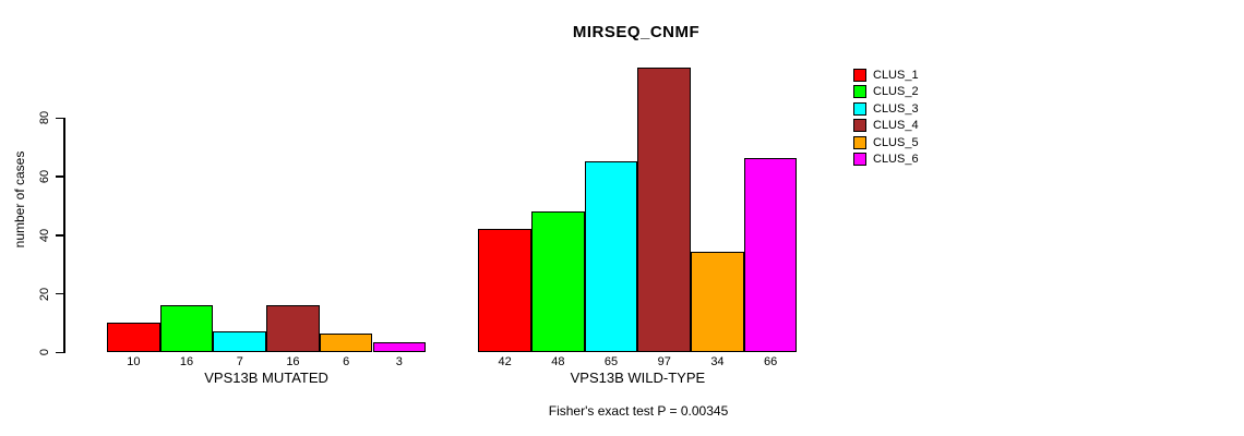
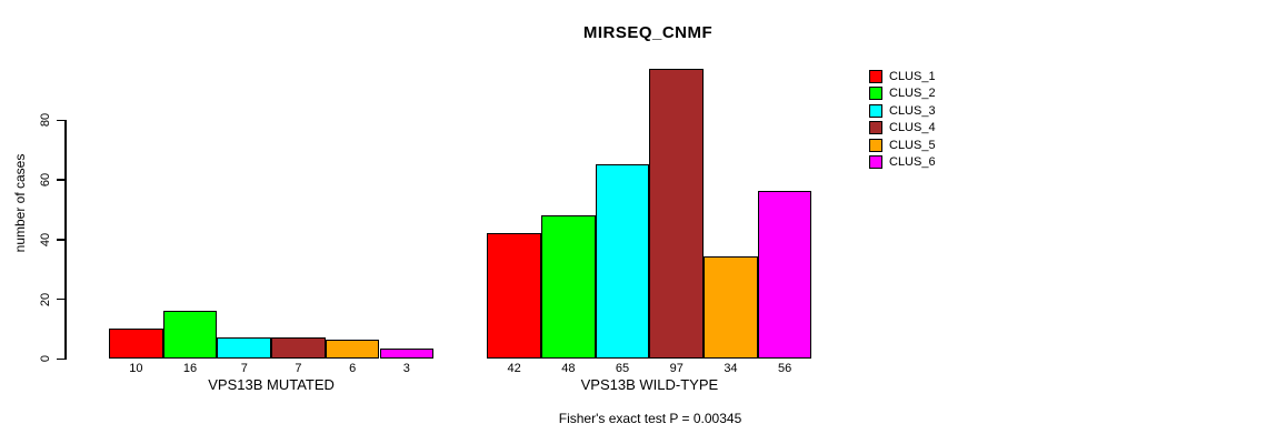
CLUS_4/VPS13B MUTATED: 16 -> 7
CLUS_6/VPS13B WILD-TYPE: 66 -> 56
